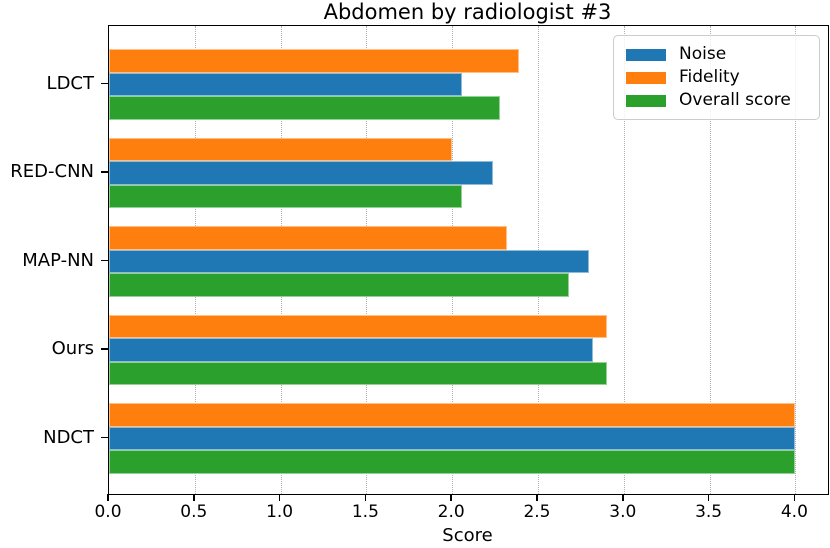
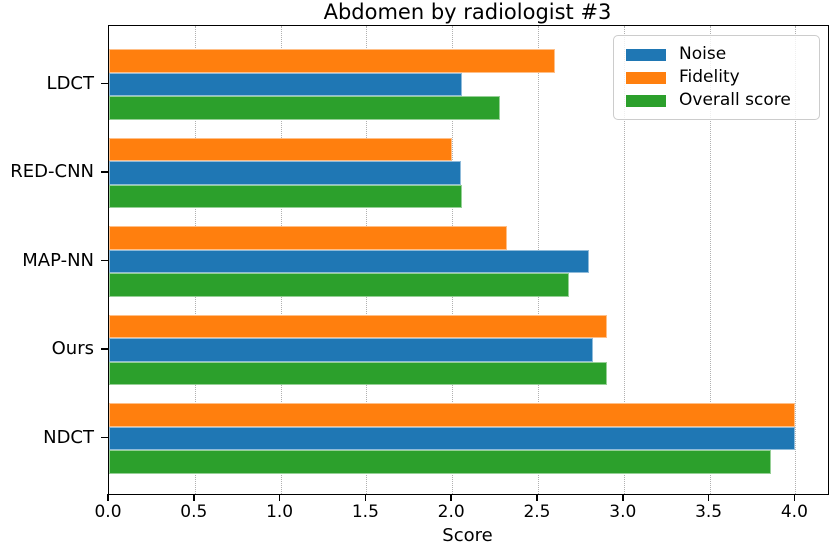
Fidelity/LDCT: 2.39 -> 2.60
Noise/RED-CNN: 2.24 -> 2.05
Overall score/NDCT: 4.00 -> 3.86
